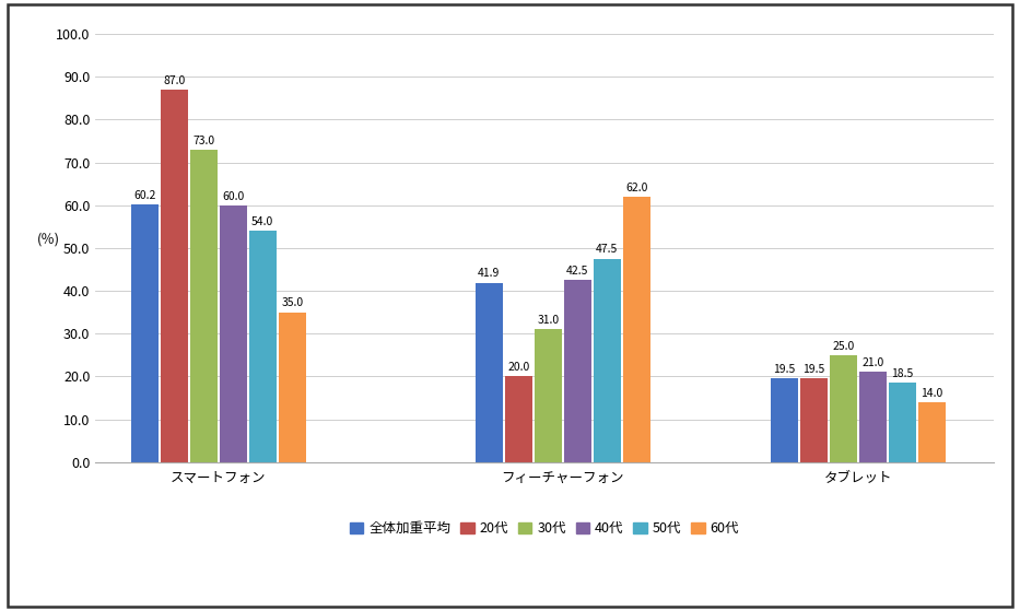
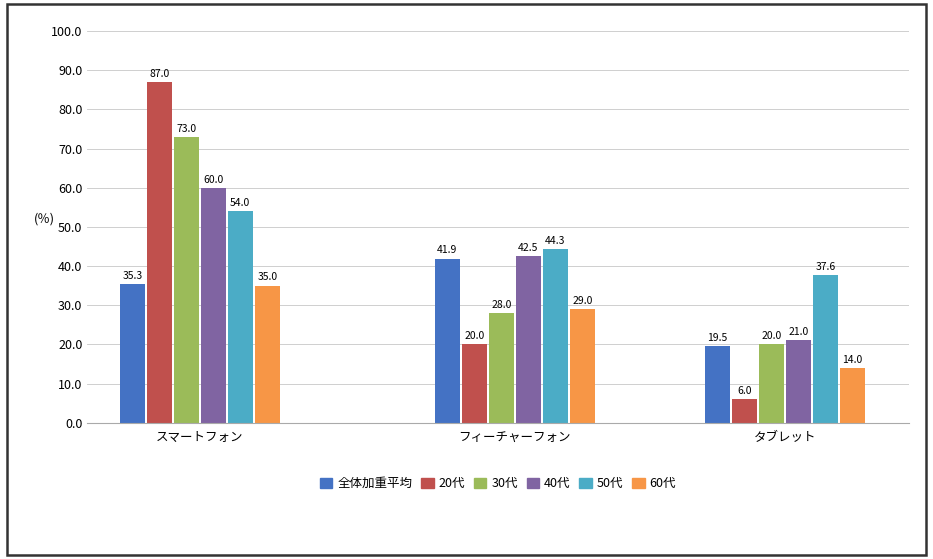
全体加重平均/スマートフォン: 60.2 -> 35.3
30代/フィーチャーフォン: 31.0 -> 28.0
50代/フィーチャーフォン: 47.5 -> 44.3
60代/フィーチャーフォン: 62.0 -> 29.0
20代/タブレット: 19.5 -> 6.0
30代/タブレット: 25.0 -> 20.0
50代/タブレット: 18.5 -> 37.6
